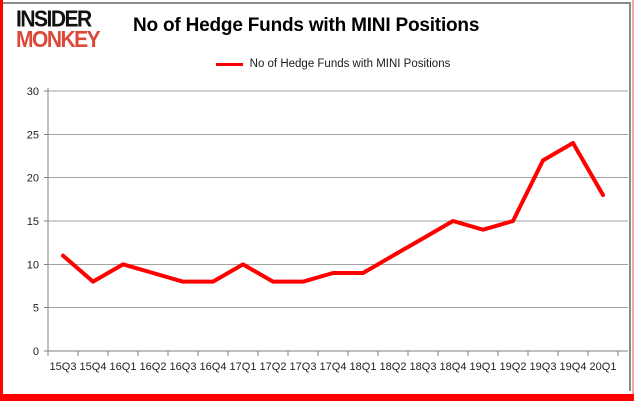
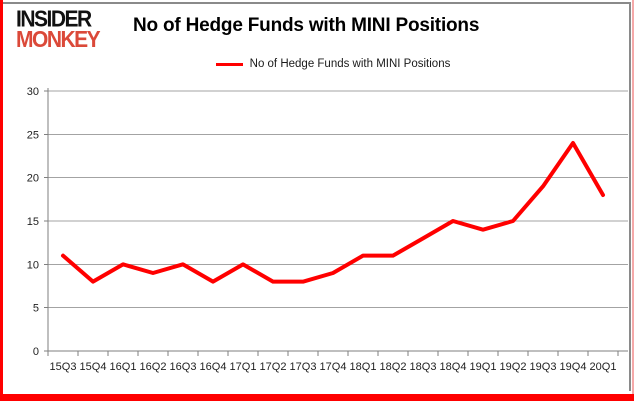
16Q3: 8 -> 10
18Q1: 9 -> 11
19Q3: 22 -> 19
